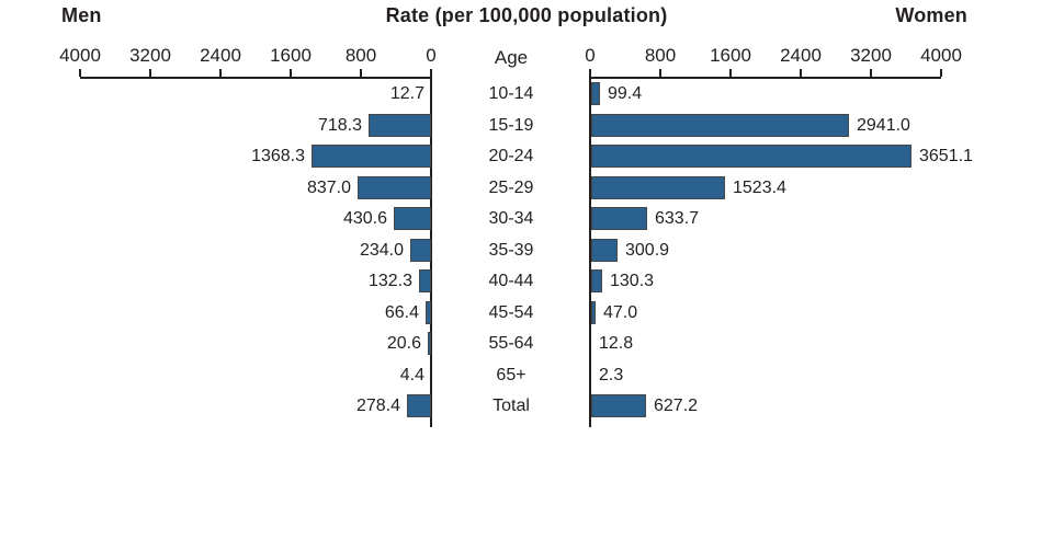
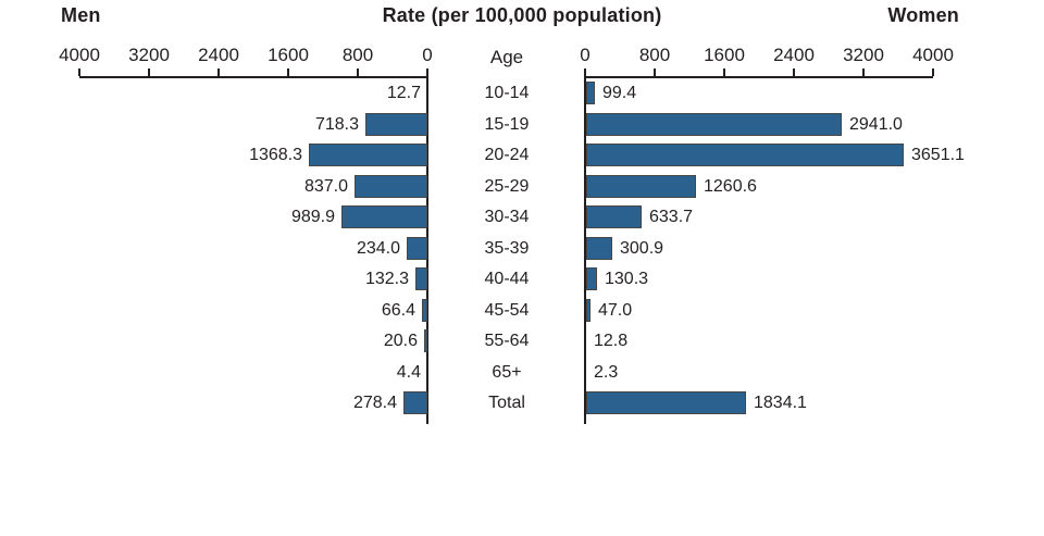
Women/25-29: 1523.4 -> 1260.6
Men/30-34: 430.6 -> 989.9
Women/Total: 627.2 -> 1834.1
